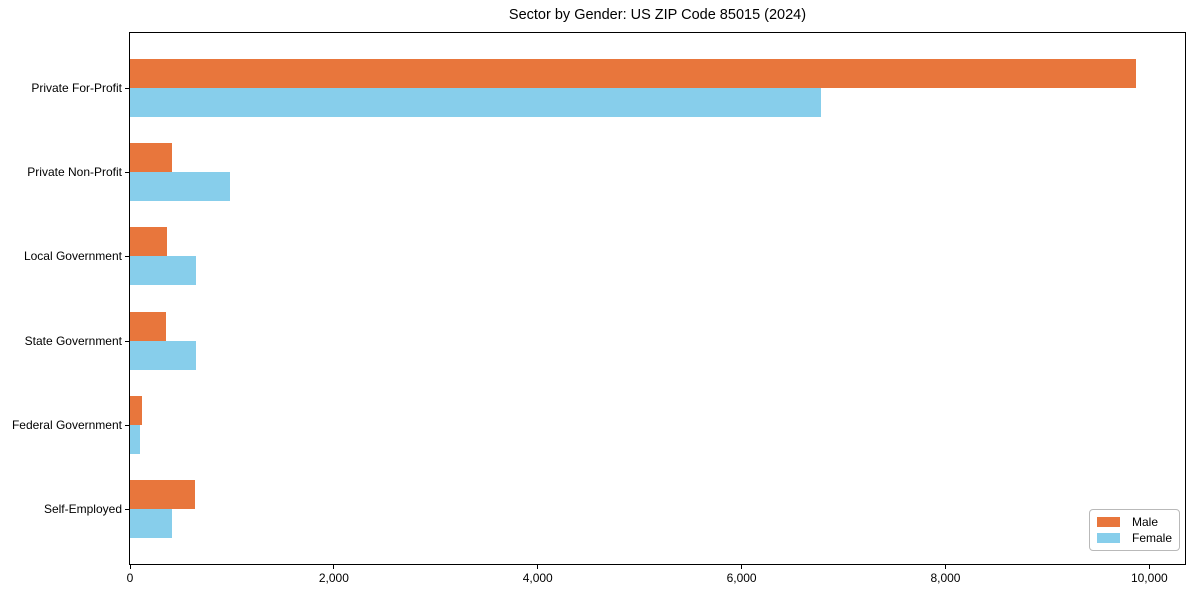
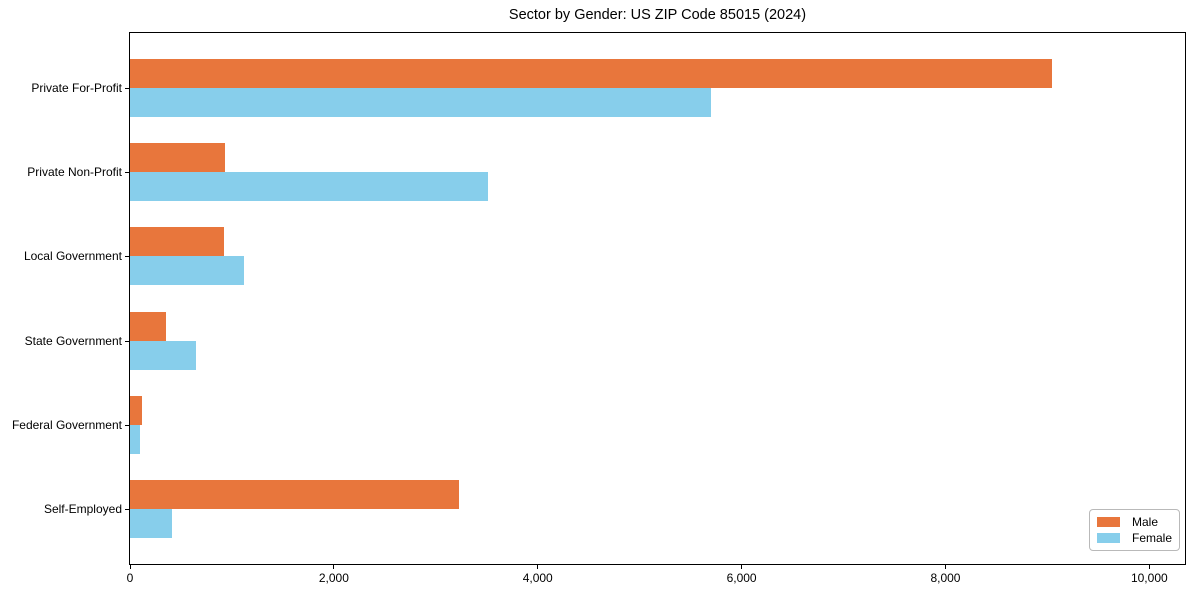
Male/Private For-Profit: 9870 -> 9050
Female/Private For-Profit: 6780 -> 5700
Male/Private Non-Profit: 410 -> 930
Female/Private Non-Profit: 980 -> 3510
Male/Local Government: 360 -> 920
Female/Local Government: 650 -> 1120
Male/Self-Employed: 640 -> 3230
